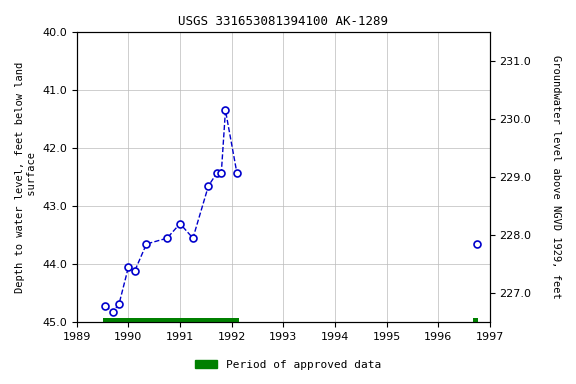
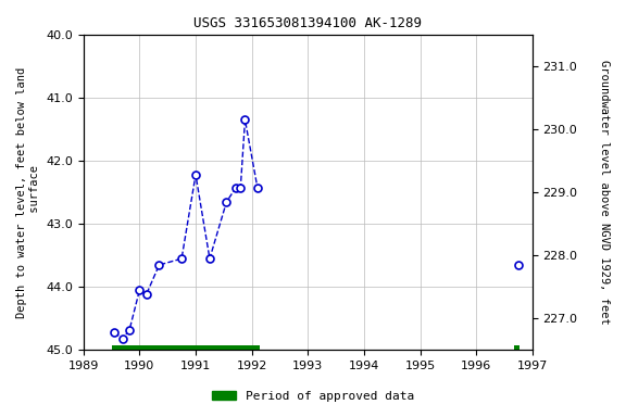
1991: 43.30 -> 42.22
